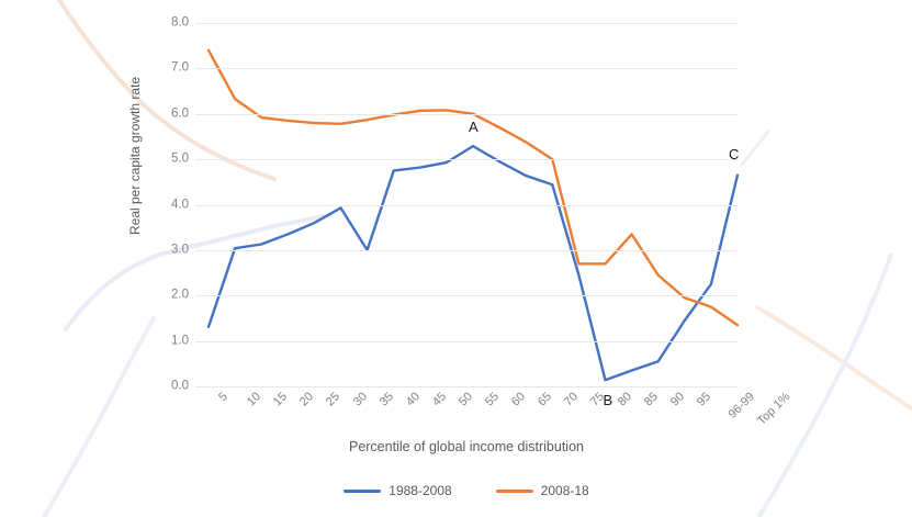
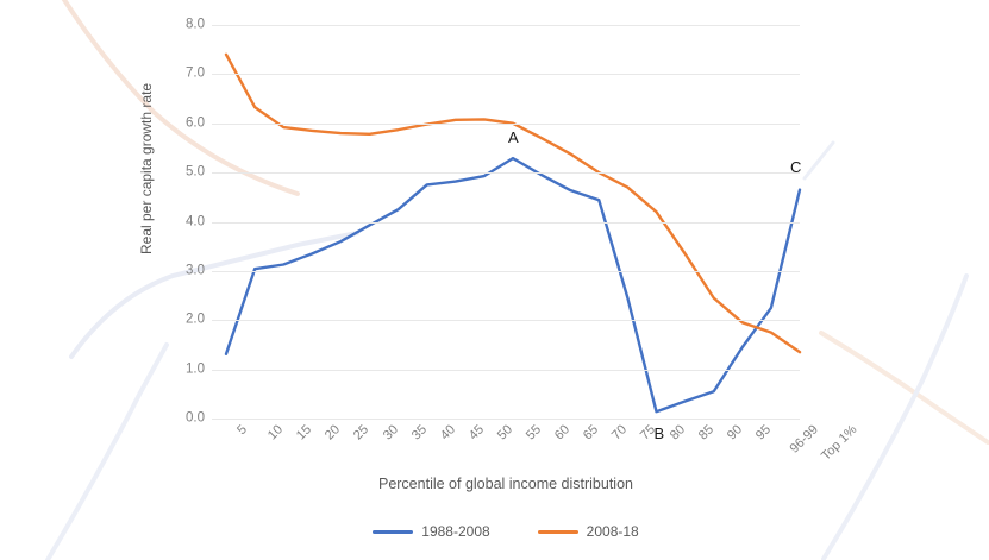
1988-2008/35: 3.0 -> 4.2
2008-18/75: 2.7 -> 4.7
2008-18/80: 2.7 -> 4.2
